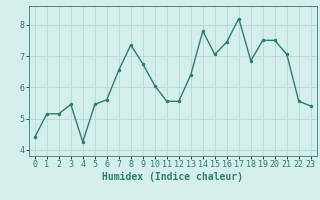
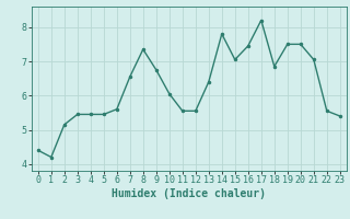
1: 5.15 -> 4.20
4: 4.25 -> 5.45
